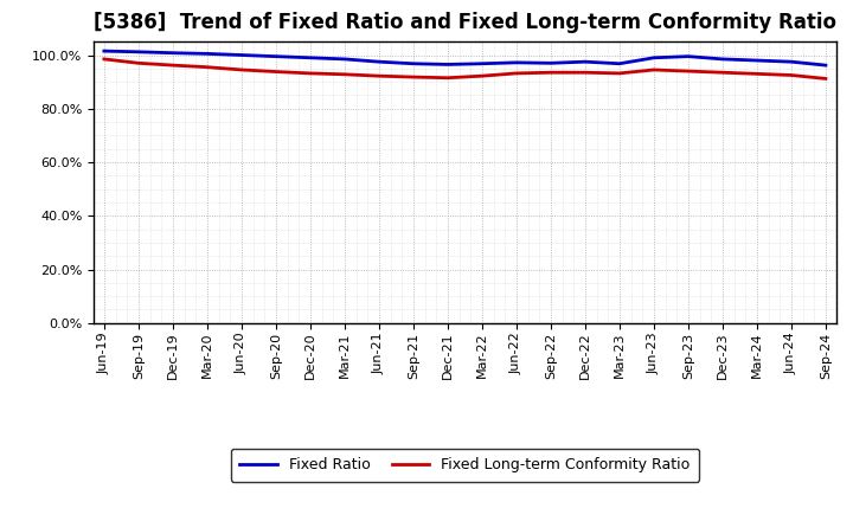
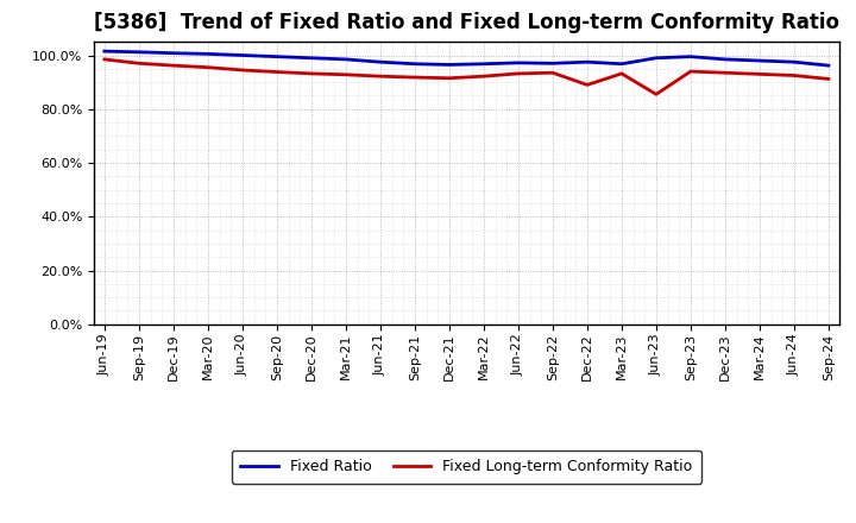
Fixed Long-term Conformity Ratio/Dec-22: 93.5% -> 89.0%
Fixed Long-term Conformity Ratio/Jun-23: 94.5% -> 85.5%
